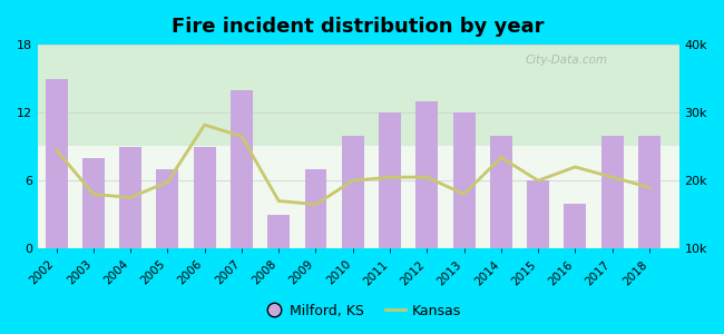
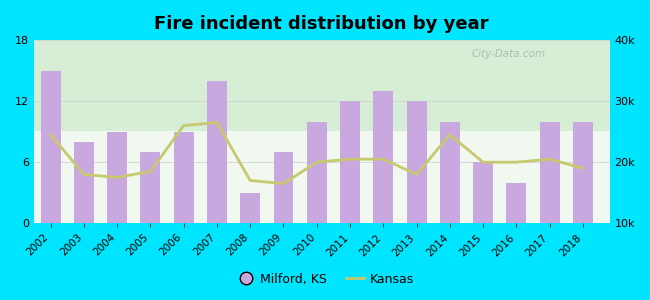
Kansas/2005: 19.8k -> 18.5k
Kansas/2006: 28.2k -> 26.0k
Kansas/2014: 23.4k -> 24.5k
Kansas/2016: 22.0k -> 20.0k
